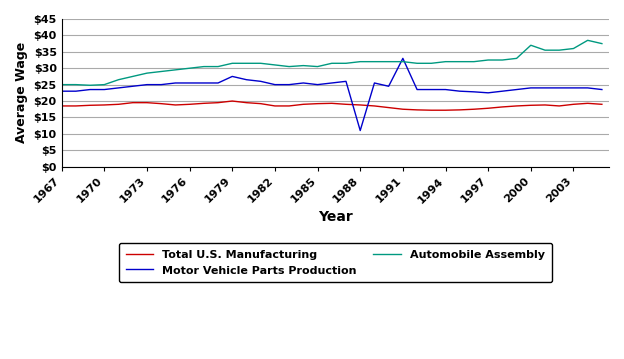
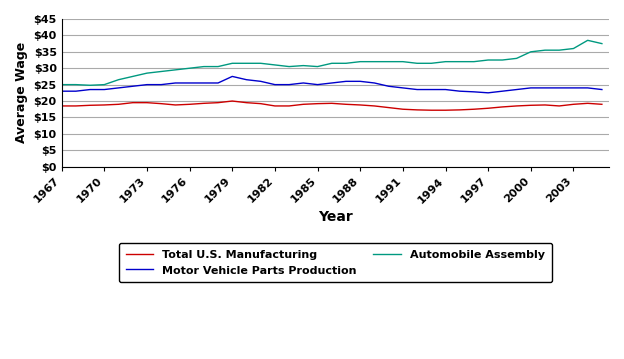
Motor Vehicle Parts Production/1988: $11.0 -> $26.0
Motor Vehicle Parts Production/1991: $33.0 -> $24.0
Automobile Assembly/2000: $37.0 -> $35.0
